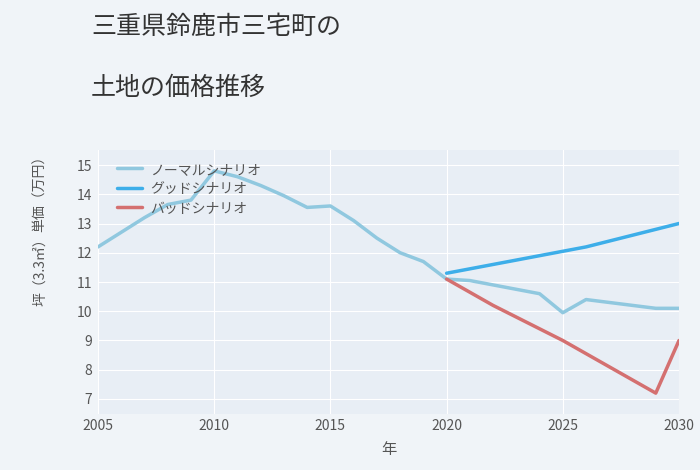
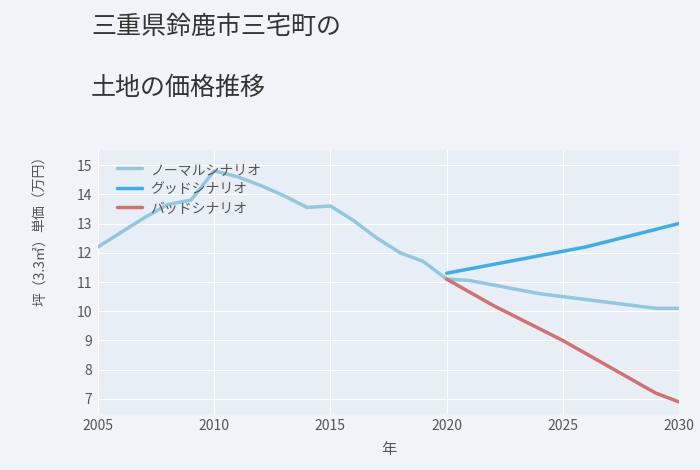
ノーマルシナリオ/2025: 9.95 -> 10.50
バッドシナリオ/2030: 9.0 -> 6.9
